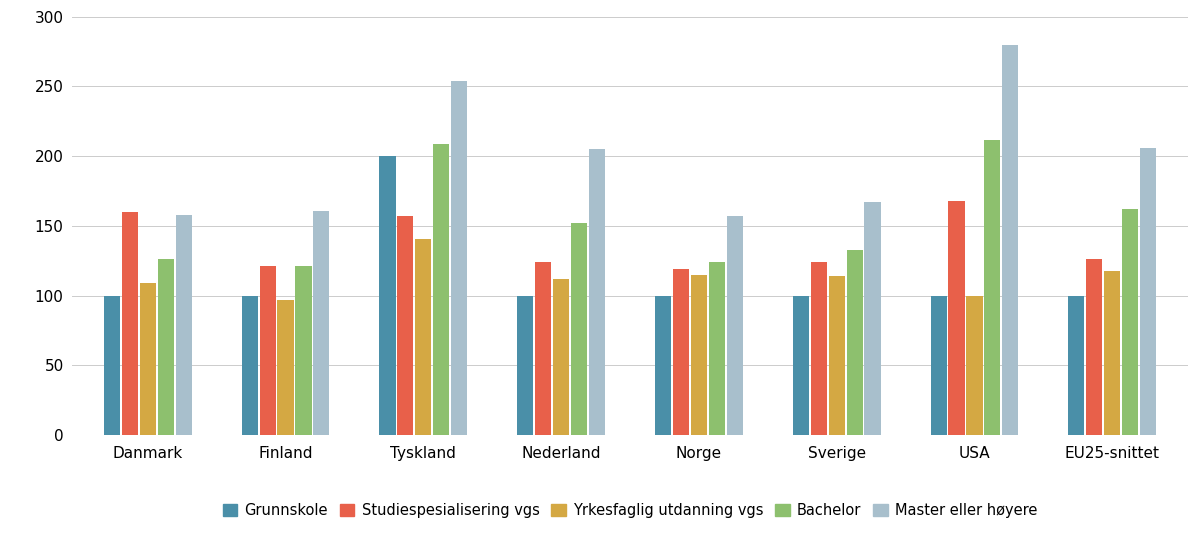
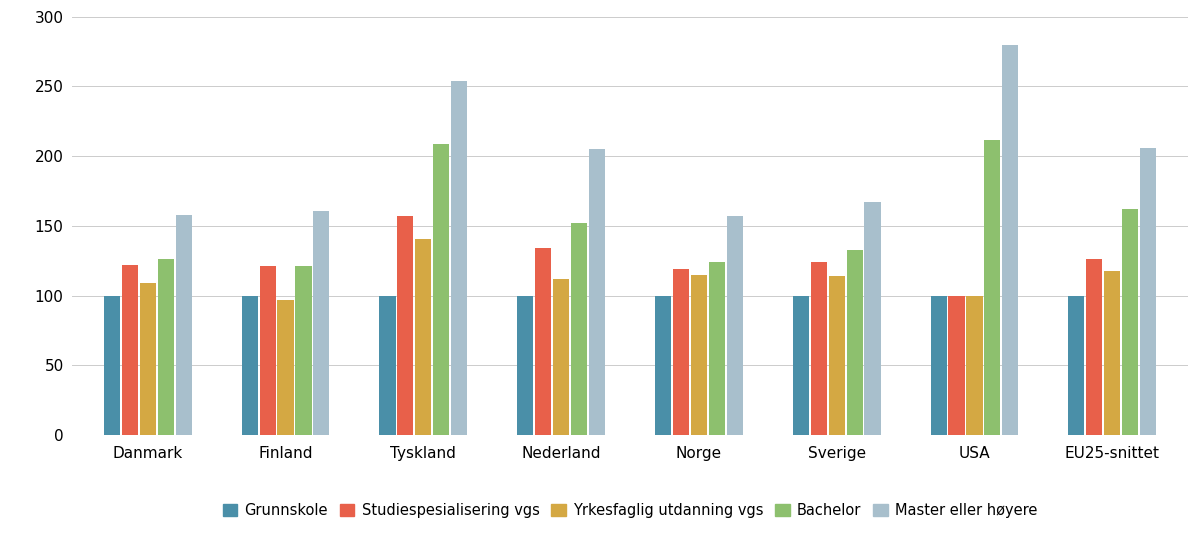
Studiespesialisering vgs/Danmark: 160 -> 122
Grunnskole/Tyskland: 200 -> 100
Studiespesialisering vgs/Nederland: 124 -> 134
Studiespesialisering vgs/USA: 168 -> 100
